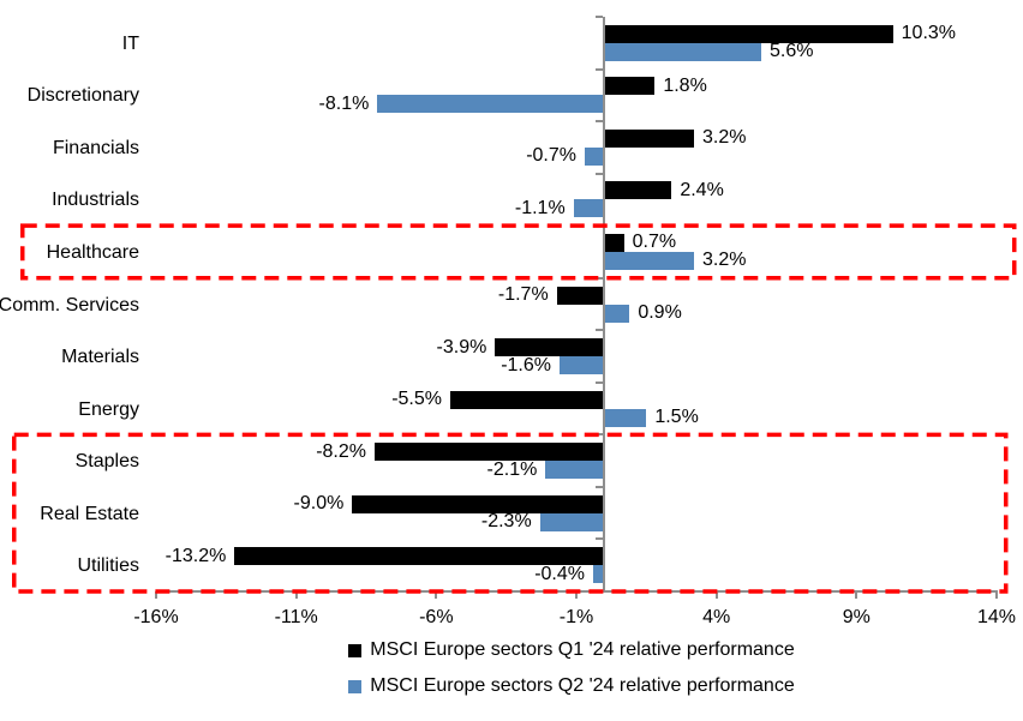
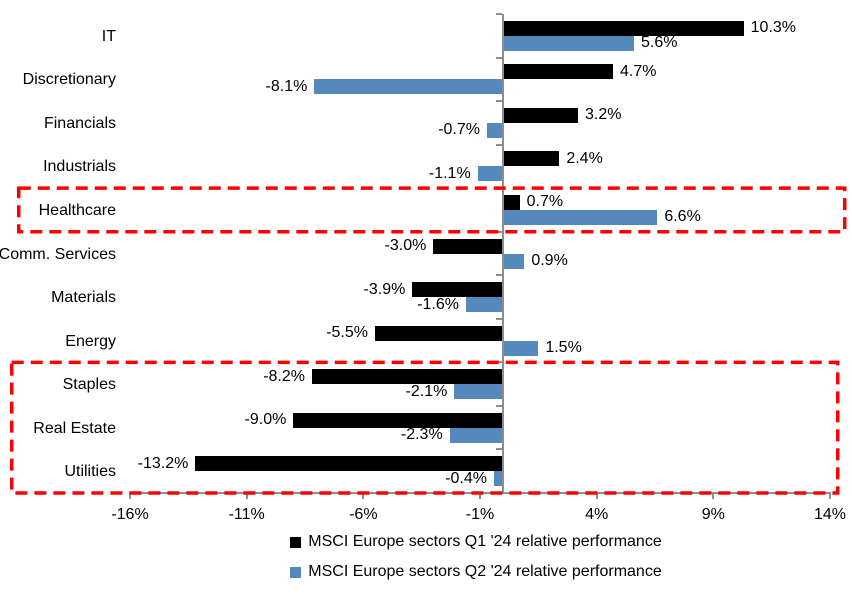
MSCI Europe sectors Q1 '24 relative performance/Discretionary: 1.8% -> 4.7%
MSCI Europe sectors Q2 '24 relative performance/Healthcare: 3.2% -> 6.6%
MSCI Europe sectors Q1 '24 relative performance/Comm. Services: -1.7% -> -3.0%
